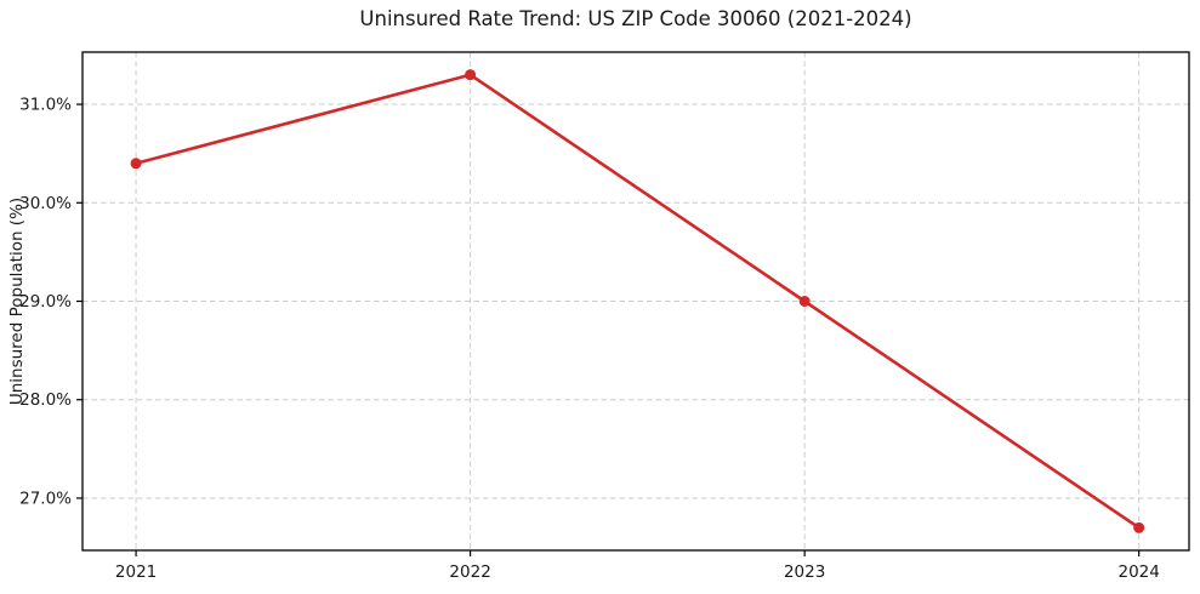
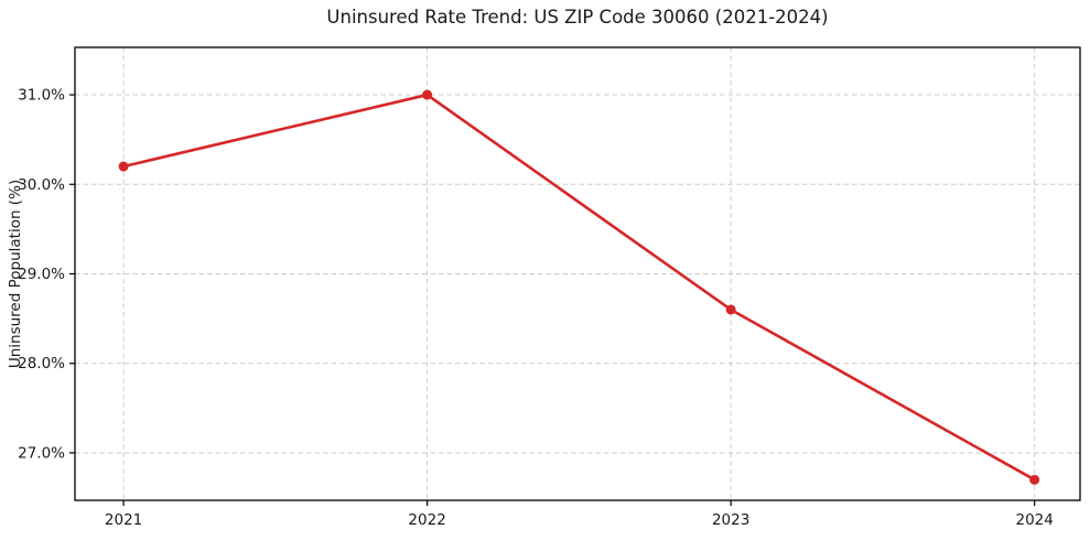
2021: 30.4% -> 30.2%
2022: 31.3% -> 31.0%
2023: 29.0% -> 28.6%
